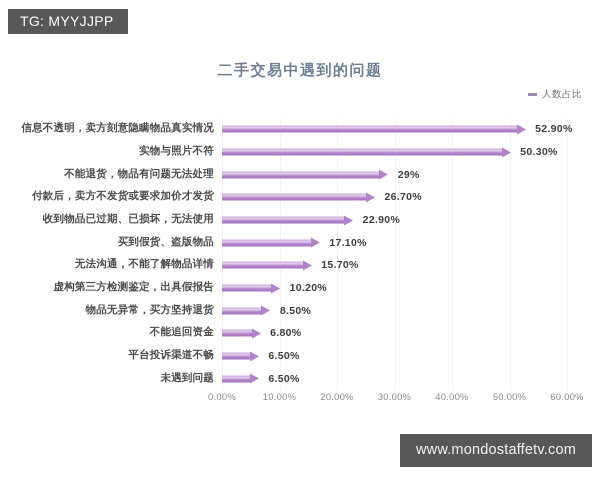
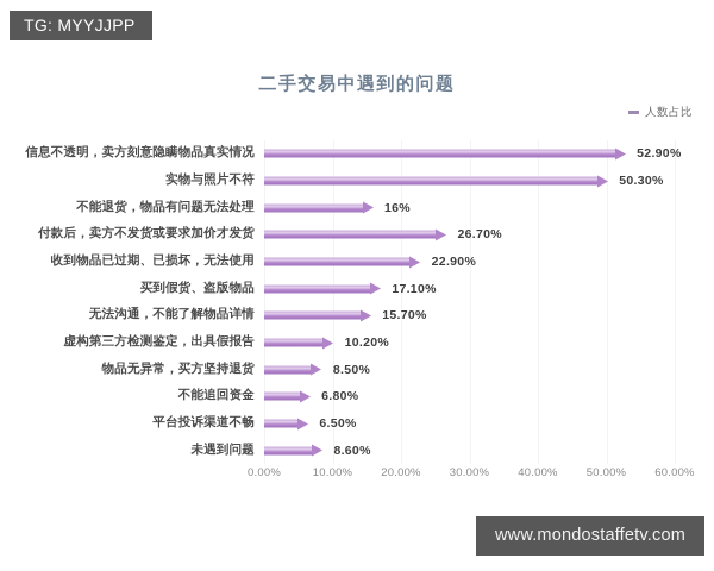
不能退货，物品有问题无法处理: 29% -> 16%
未遇到问题: 6.50% -> 8.60%
